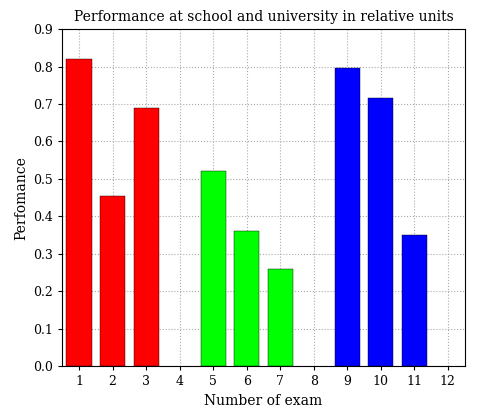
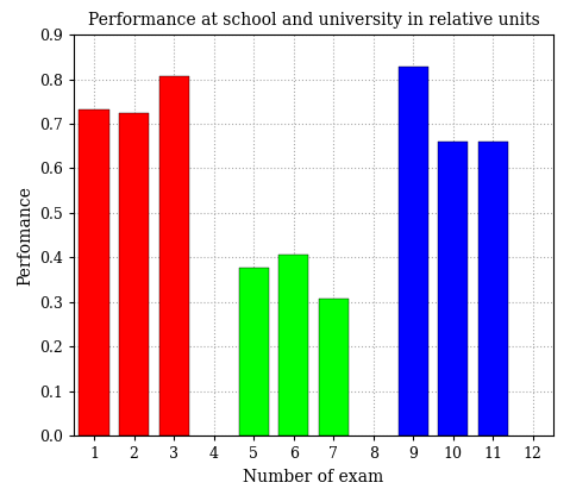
1: 0.820 -> 0.733
2: 0.455 -> 0.725
3: 0.690 -> 0.807
5: 0.520 -> 0.377
6: 0.360 -> 0.405
7: 0.260 -> 0.307
9: 0.795 -> 0.827
10: 0.715 -> 0.660
11: 0.350 -> 0.660
